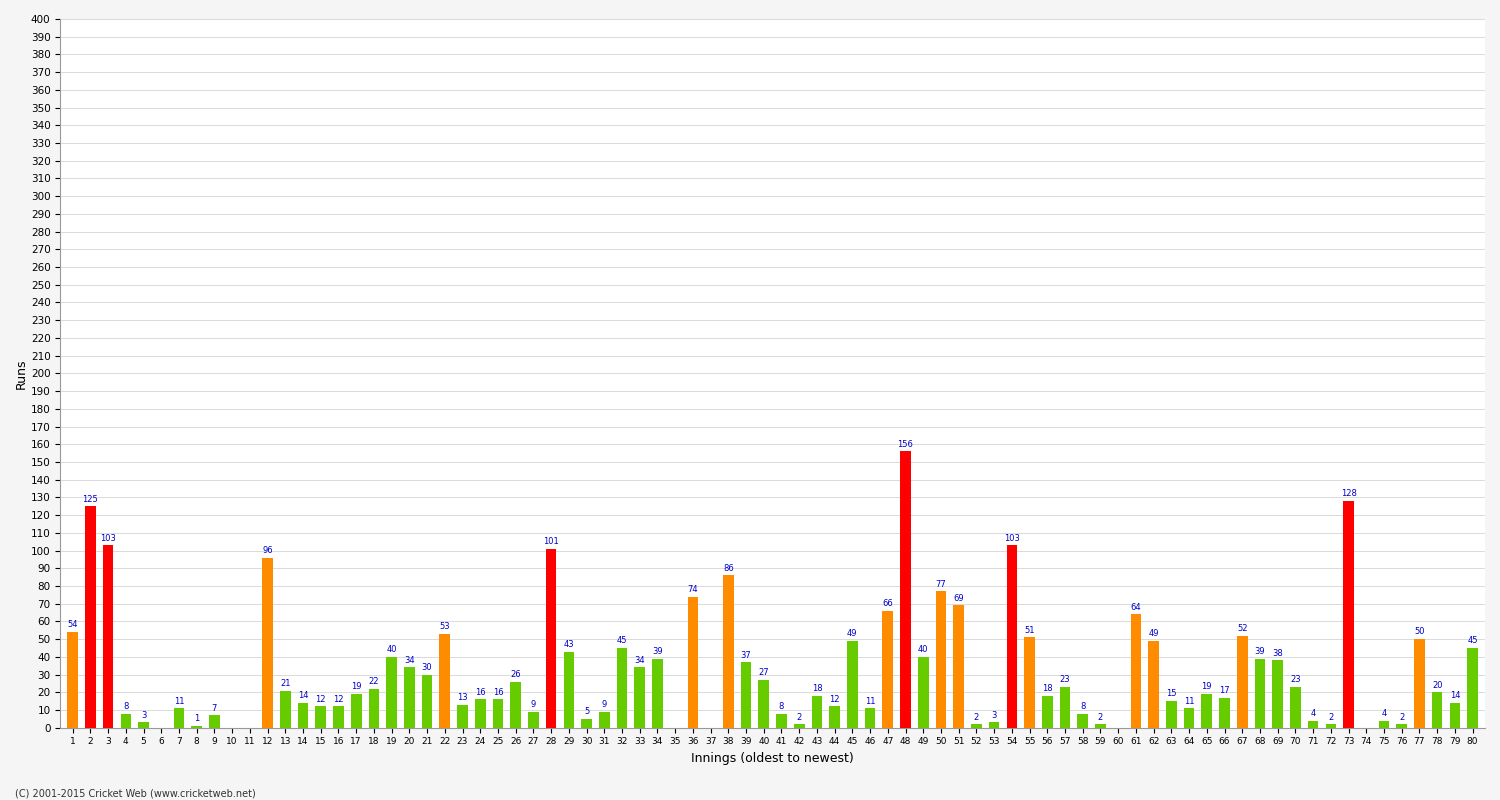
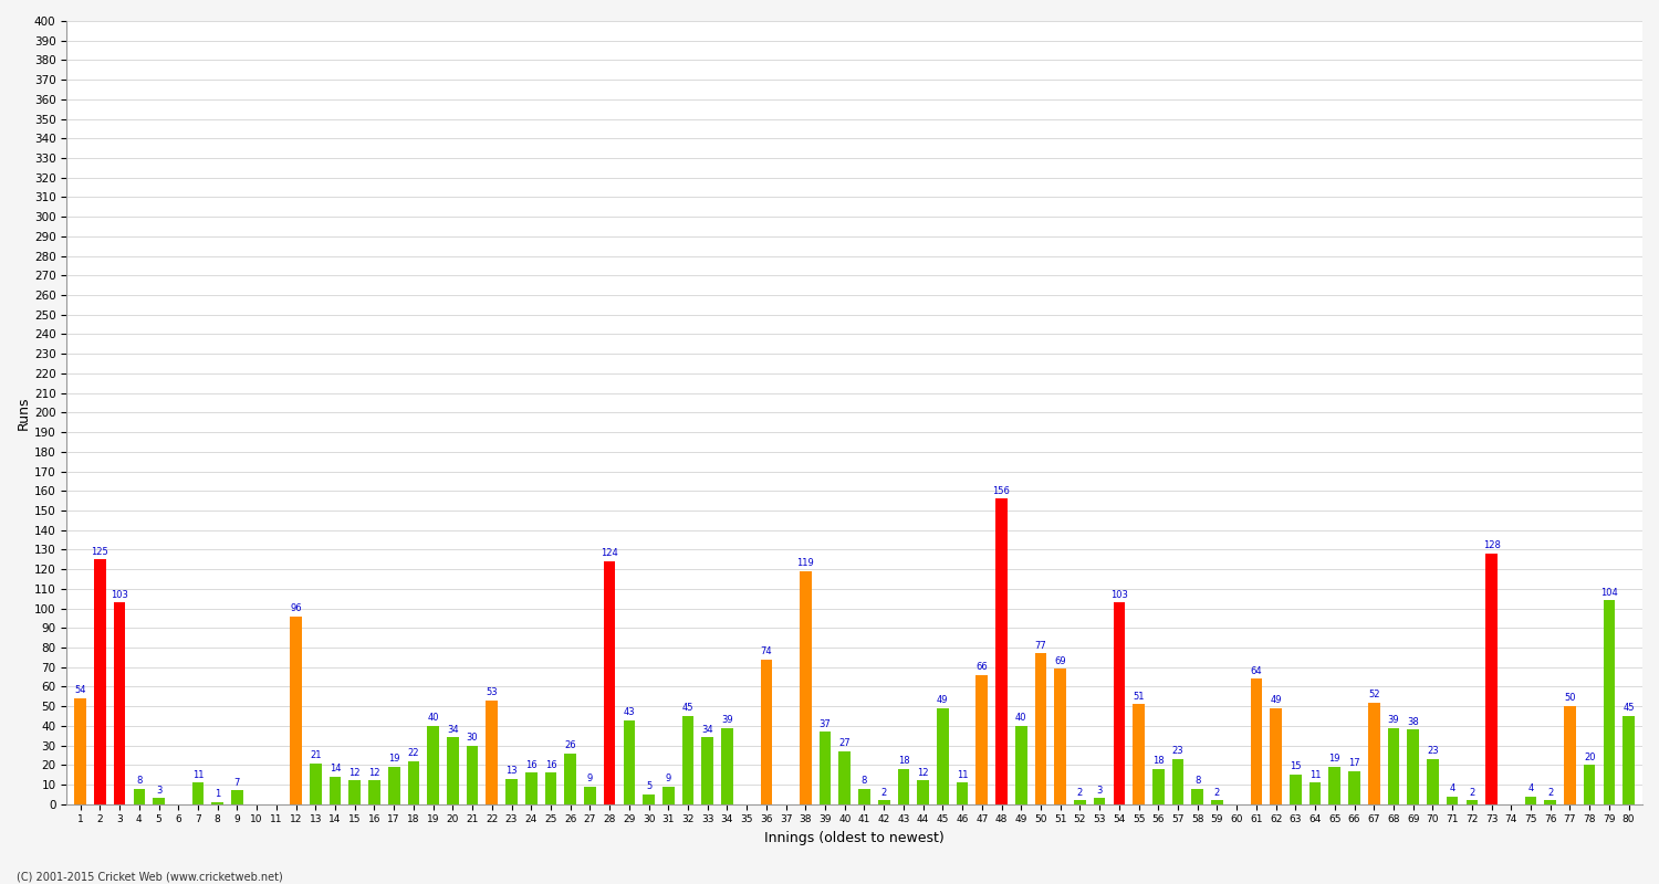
28: 101 -> 124
38: 86 -> 119
79: 14 -> 104
